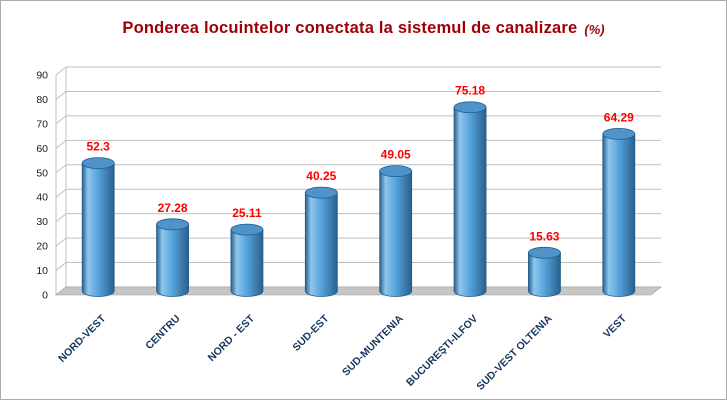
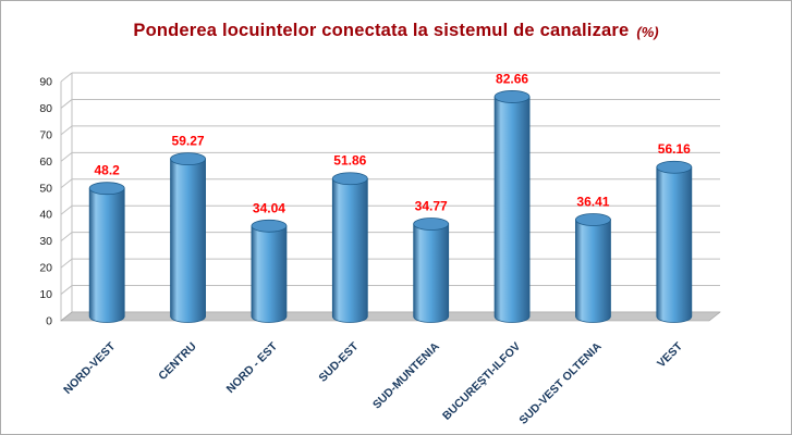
NORD-VEST: 52.3 -> 48.2
CENTRU: 27.28 -> 59.27
NORD - EST: 25.11 -> 34.04
SUD-EST: 40.25 -> 51.86
SUD-MUNTENIA: 49.05 -> 34.77
BUCUREŞTI-ILFOV: 75.18 -> 82.66
SUD-VEST OLTENIA: 15.63 -> 36.41
VEST: 64.29 -> 56.16
